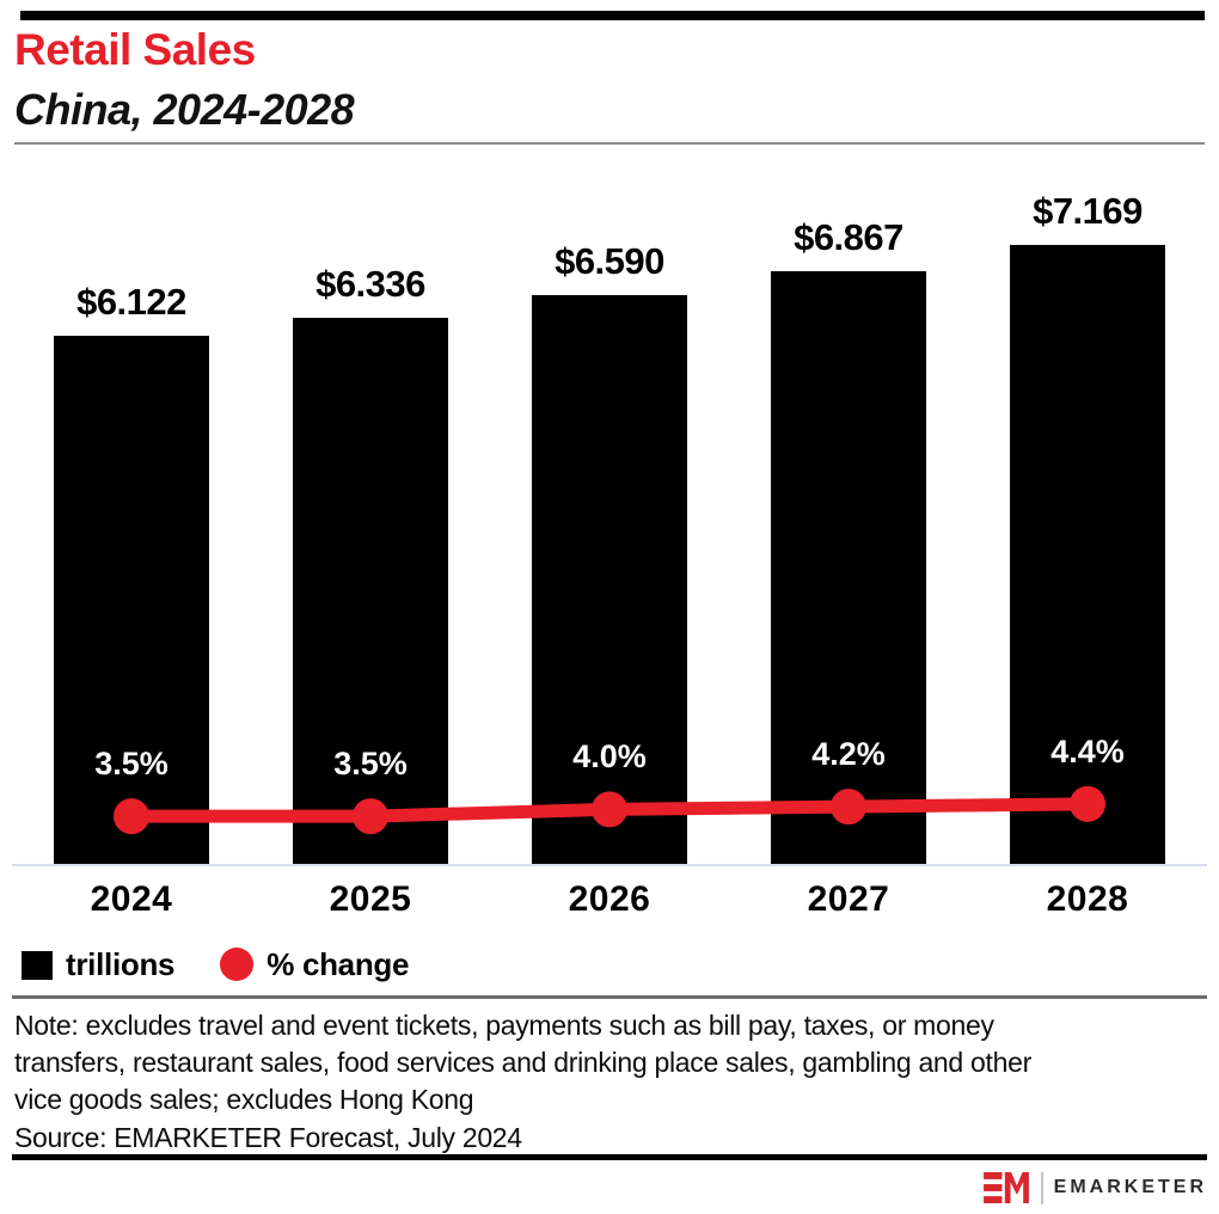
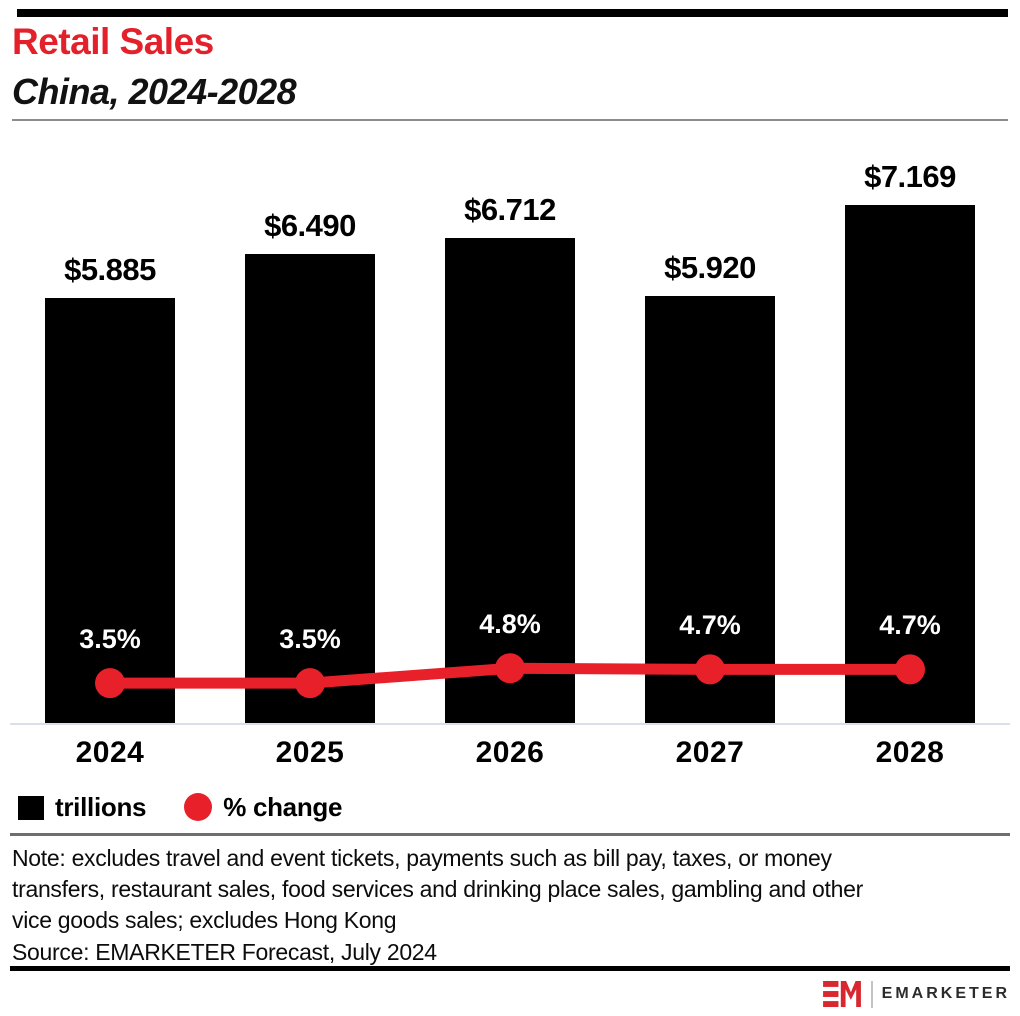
trillions/2024: $6.122 -> $5.885
trillions/2025: $6.336 -> $6.490
trillions/2026: $6.590 -> $6.712
% change/2026: 4.0% -> 4.8%
trillions/2027: $6.867 -> $5.920
% change/2027: 4.2% -> 4.7%
% change/2028: 4.4% -> 4.7%
